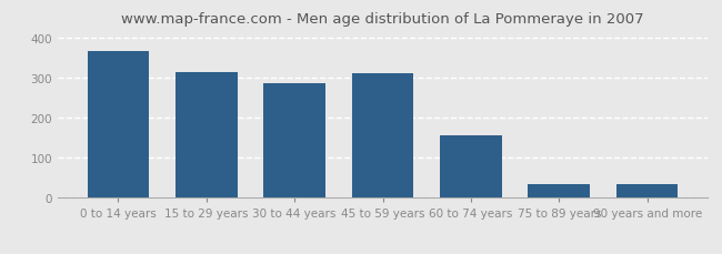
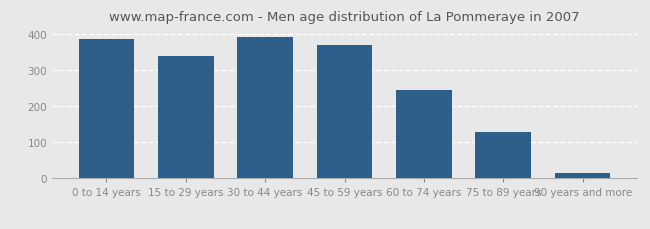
0 to 14 years: 365 -> 385
15 to 29 years: 315 -> 338
30 to 44 years: 285 -> 390
45 to 59 years: 310 -> 368
60 to 74 years: 155 -> 245
75 to 89 years: 35 -> 128
90 years and more: 35 -> 15
